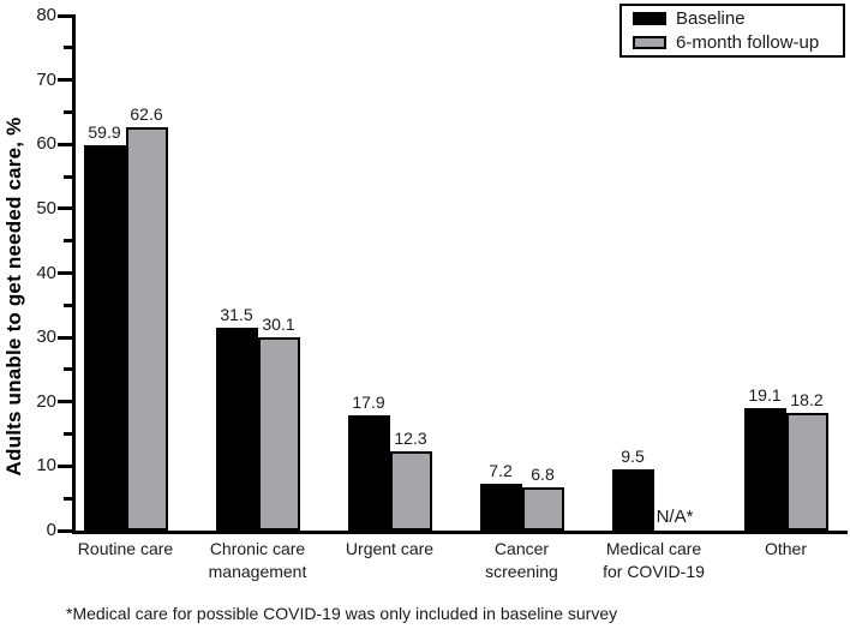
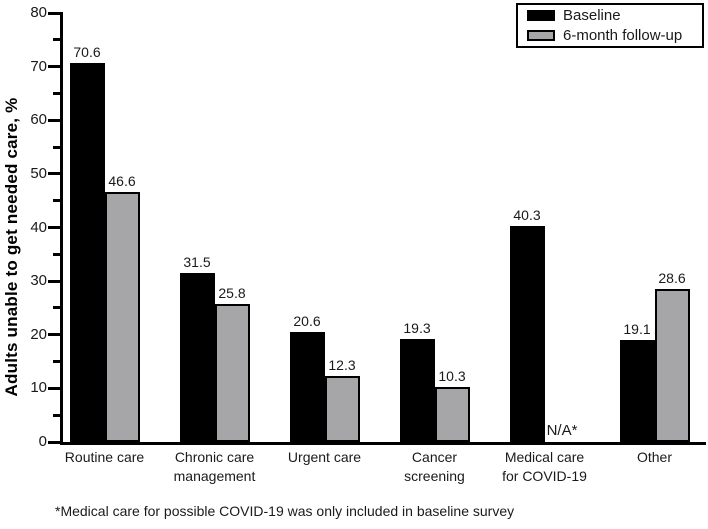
Baseline/Routine care: 59.9 -> 70.6
6-month follow-up/Routine care: 62.6 -> 46.6
6-month follow-up/Chronic care management: 30.1 -> 25.8
Baseline/Urgent care: 17.9 -> 20.6
Baseline/Cancer screening: 7.2 -> 19.3
6-month follow-up/Cancer screening: 6.8 -> 10.3
Baseline/Medical care for COVID-19: 9.5 -> 40.3
6-month follow-up/Other: 18.2 -> 28.6
